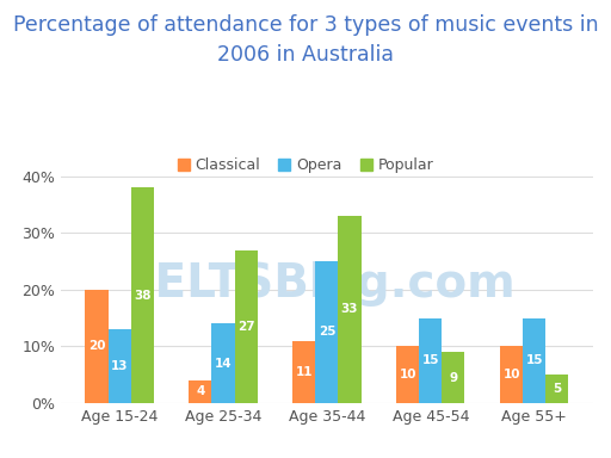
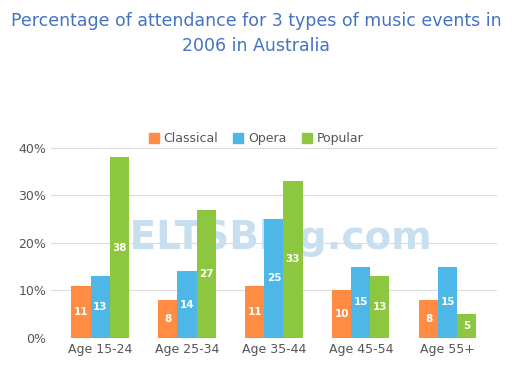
Classical/Age 15-24: 20 -> 11
Classical/Age 25-34: 4 -> 8
Popular/Age 45-54: 9 -> 13
Classical/Age 55+: 10 -> 8
